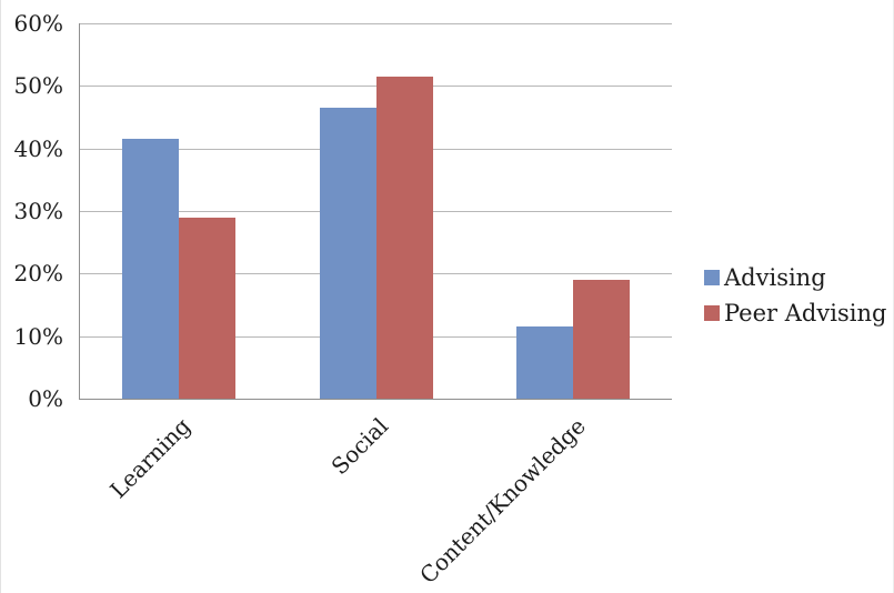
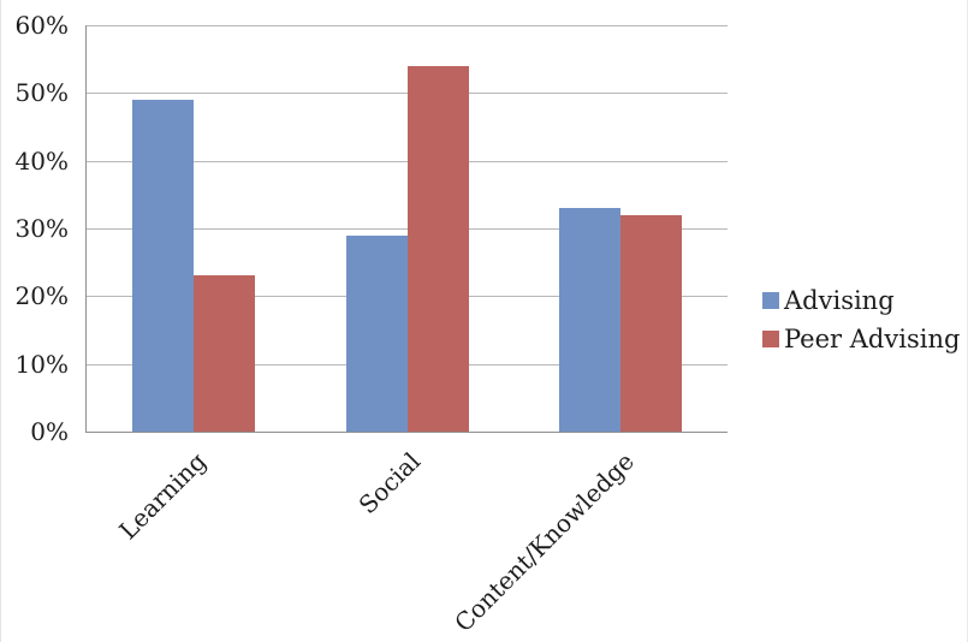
Advising/Learning: 42% -> 49%
Peer Advising/Learning: 29% -> 23%
Advising/Social: 46% -> 29%
Peer Advising/Social: 52% -> 54%
Advising/Content/Knowledge: 12% -> 33%
Peer Advising/Content/Knowledge: 19% -> 32%
